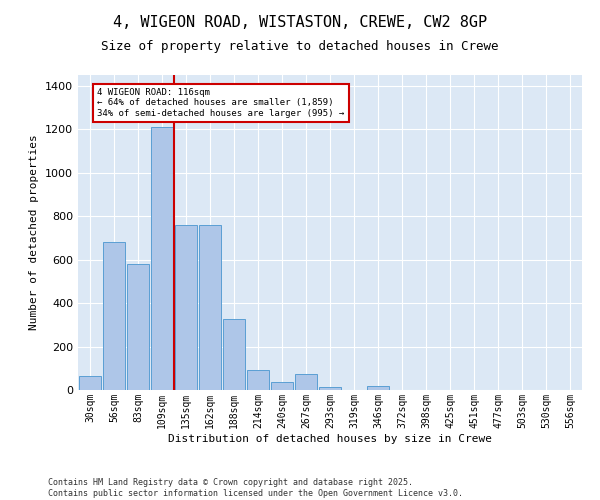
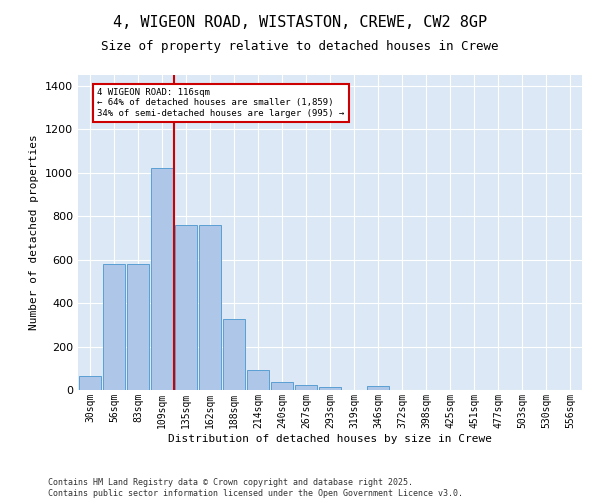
56sqm: 680 -> 580
109sqm: 1210 -> 1020
267sqm: 75 -> 25
